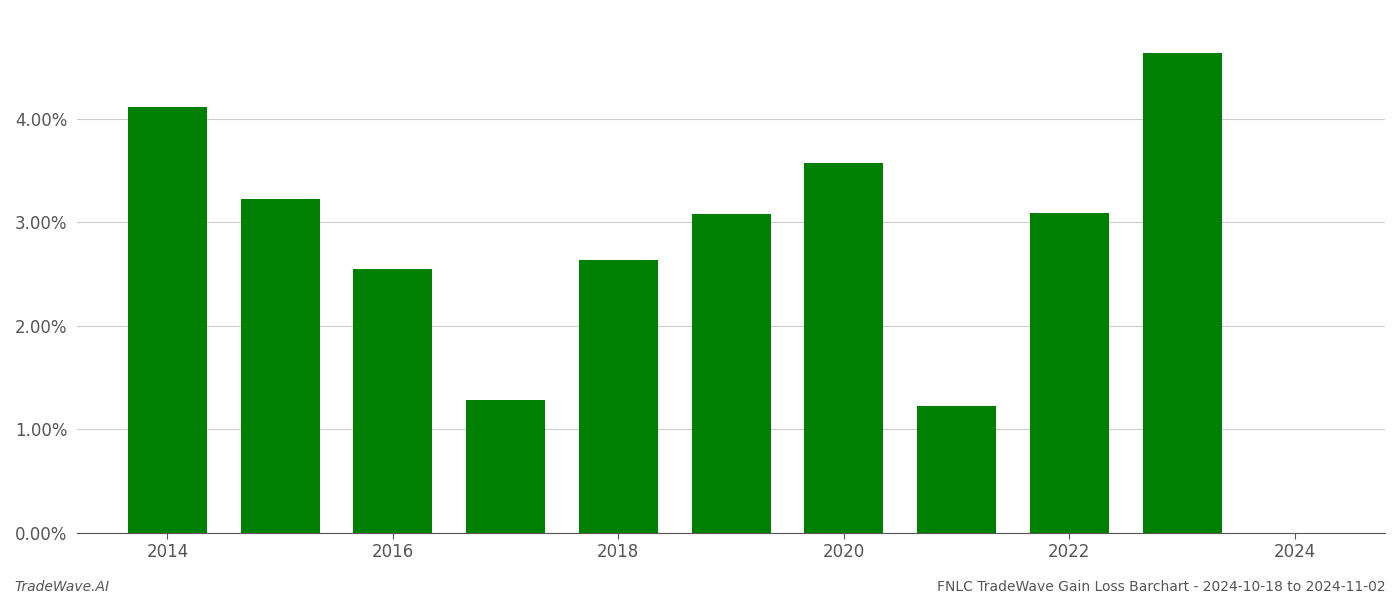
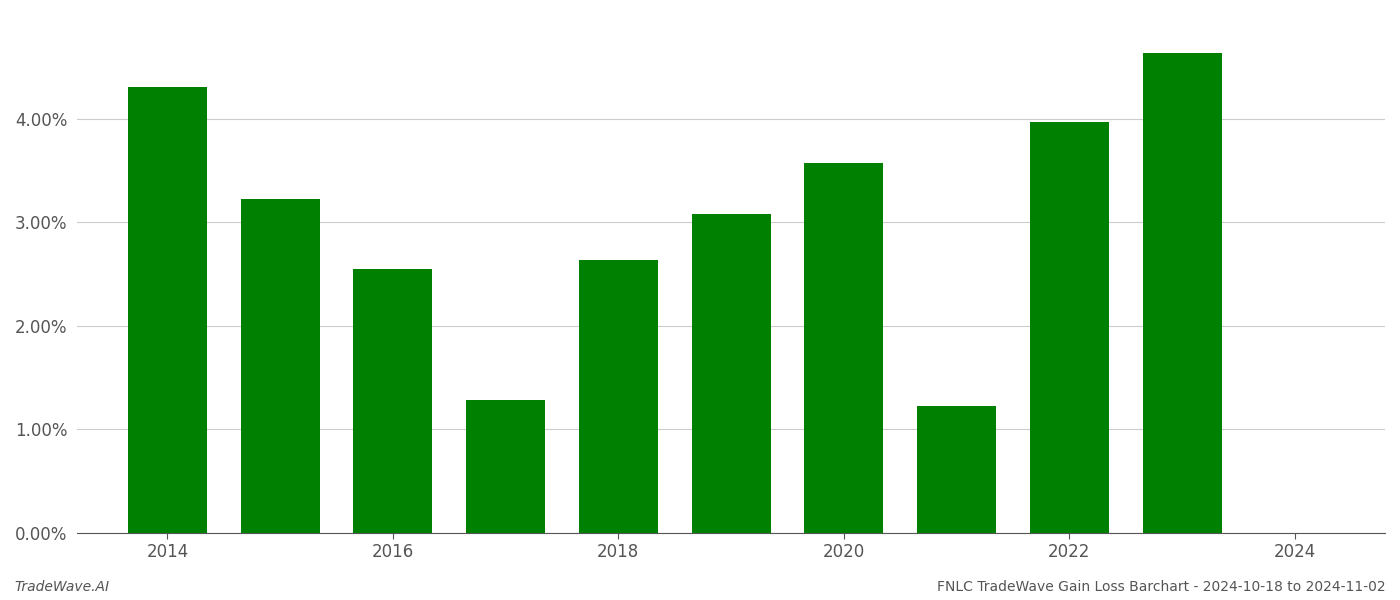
2014: 4.11% -> 4.30%
2022: 3.09% -> 3.97%
